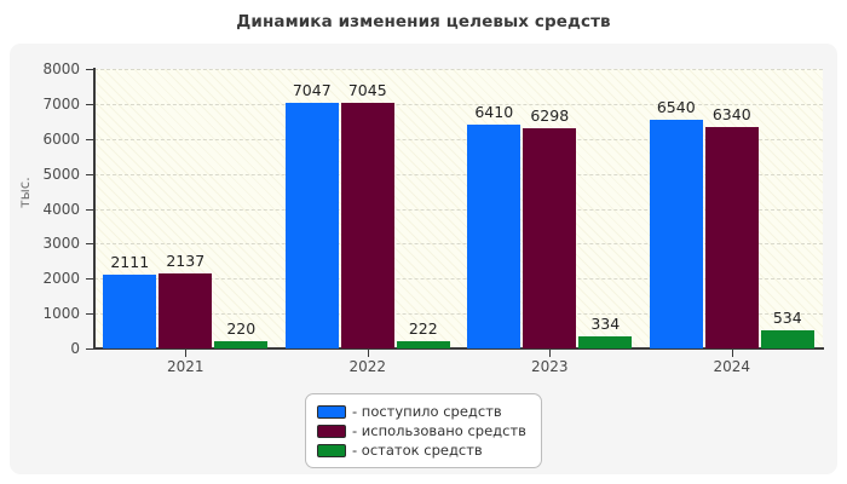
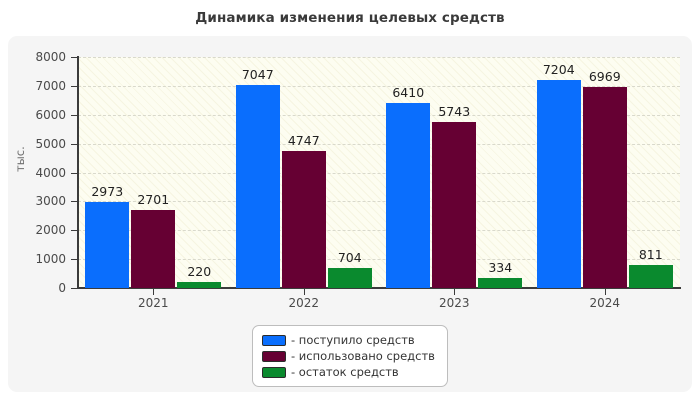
- поступило средств/2021: 2111 -> 2973
- использовано средств/2021: 2137 -> 2701
- использовано средств/2022: 7045 -> 4747
- остаток средств/2022: 222 -> 704
- использовано средств/2023: 6298 -> 5743
- поступило средств/2024: 6540 -> 7204
- использовано средств/2024: 6340 -> 6969
- остаток средств/2024: 534 -> 811
